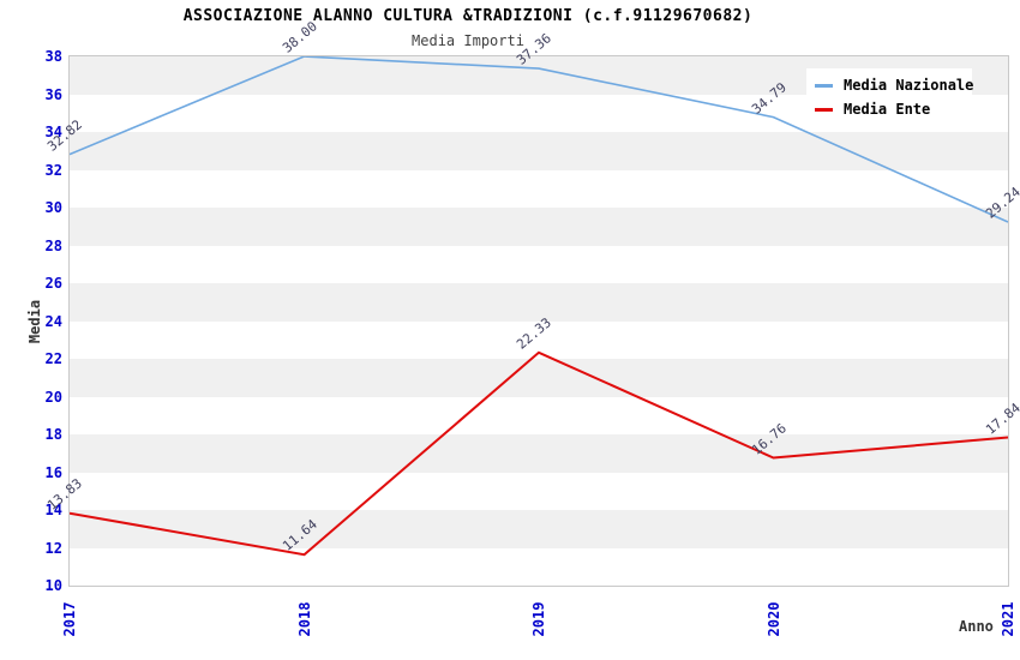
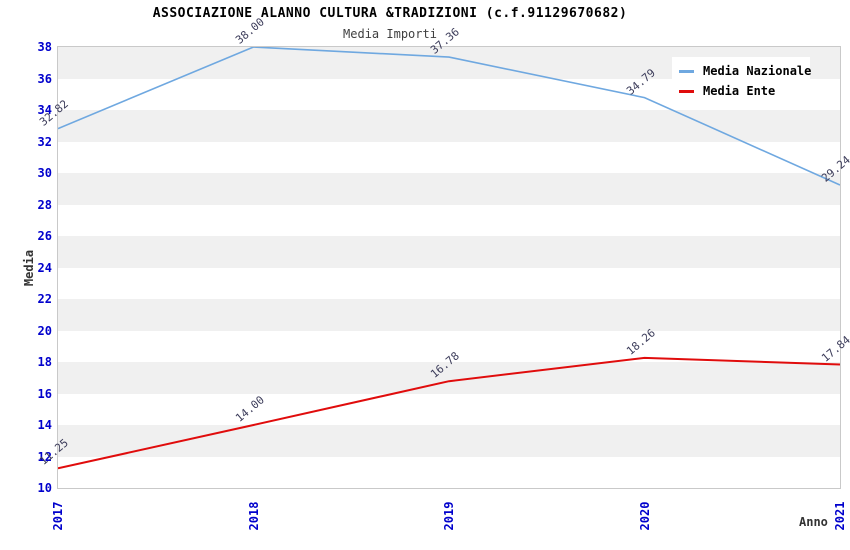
Media Ente/2017: 13.83 -> 11.25
Media Ente/2018: 11.64 -> 14.00
Media Ente/2019: 22.33 -> 16.78
Media Ente/2020: 16.76 -> 18.26
